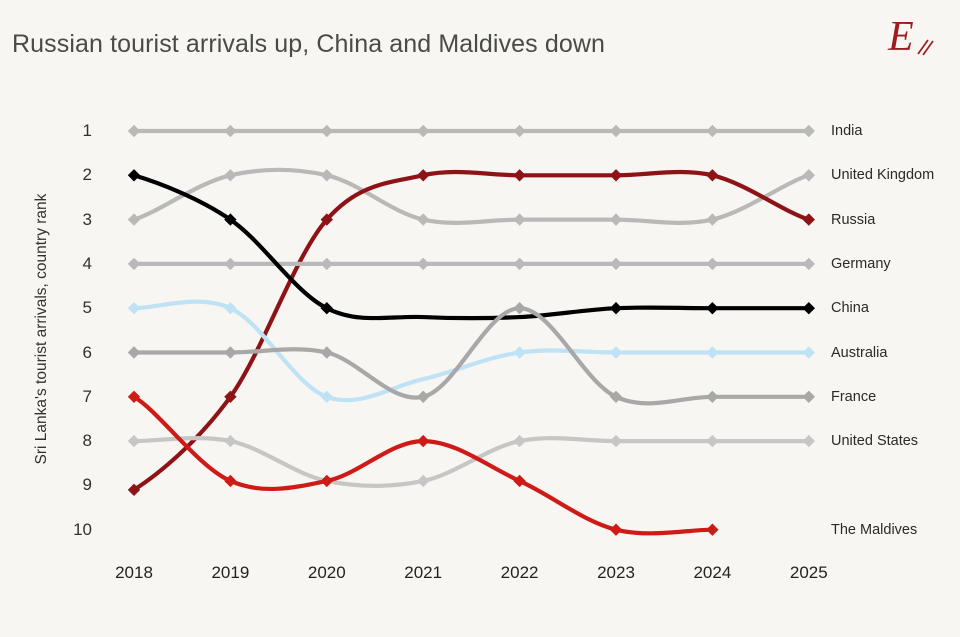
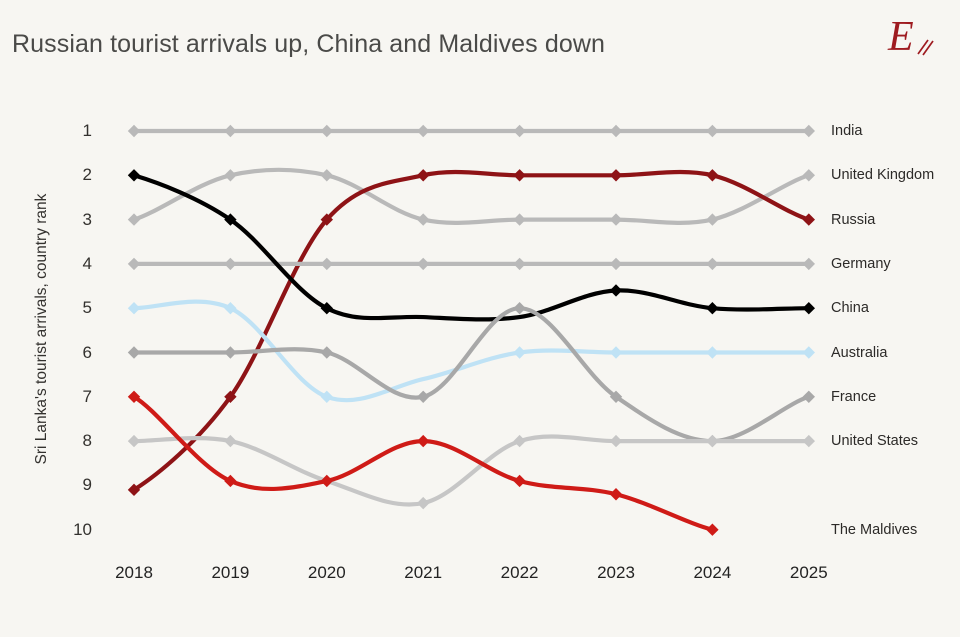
United States/2021: 8.9 -> 9.4
China/2023: 5.0 -> 4.6
The Maldives/2023: 10.0 -> 9.2
France/2024: 7 -> 8
